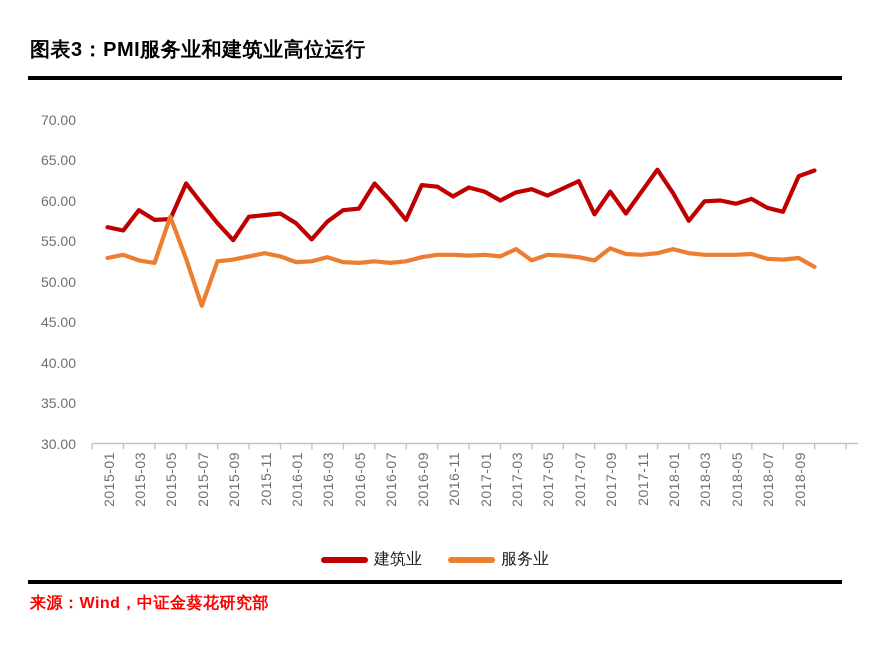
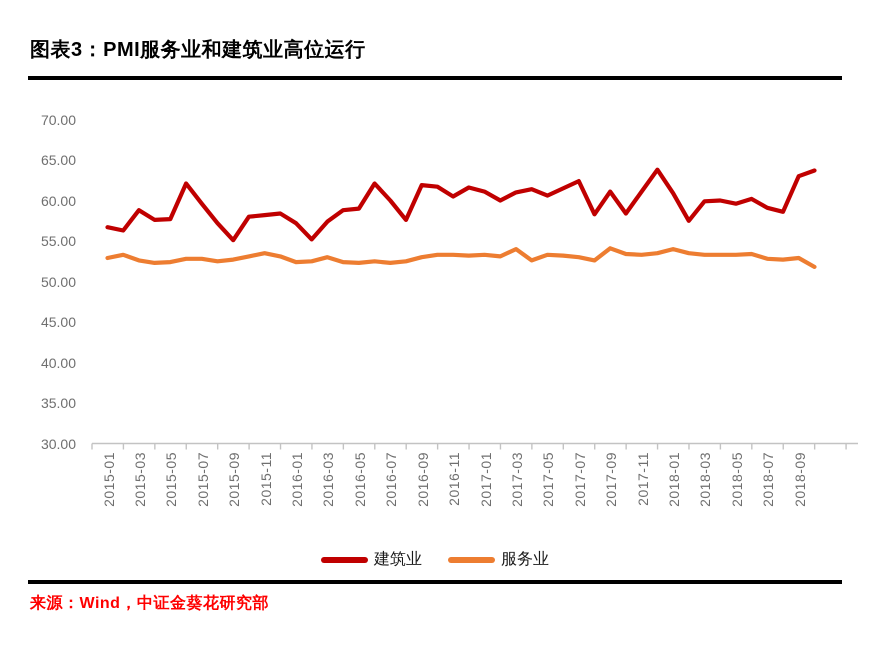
服务业/2015-05: 58 -> 52
服务业/2015-07: 47 -> 53
